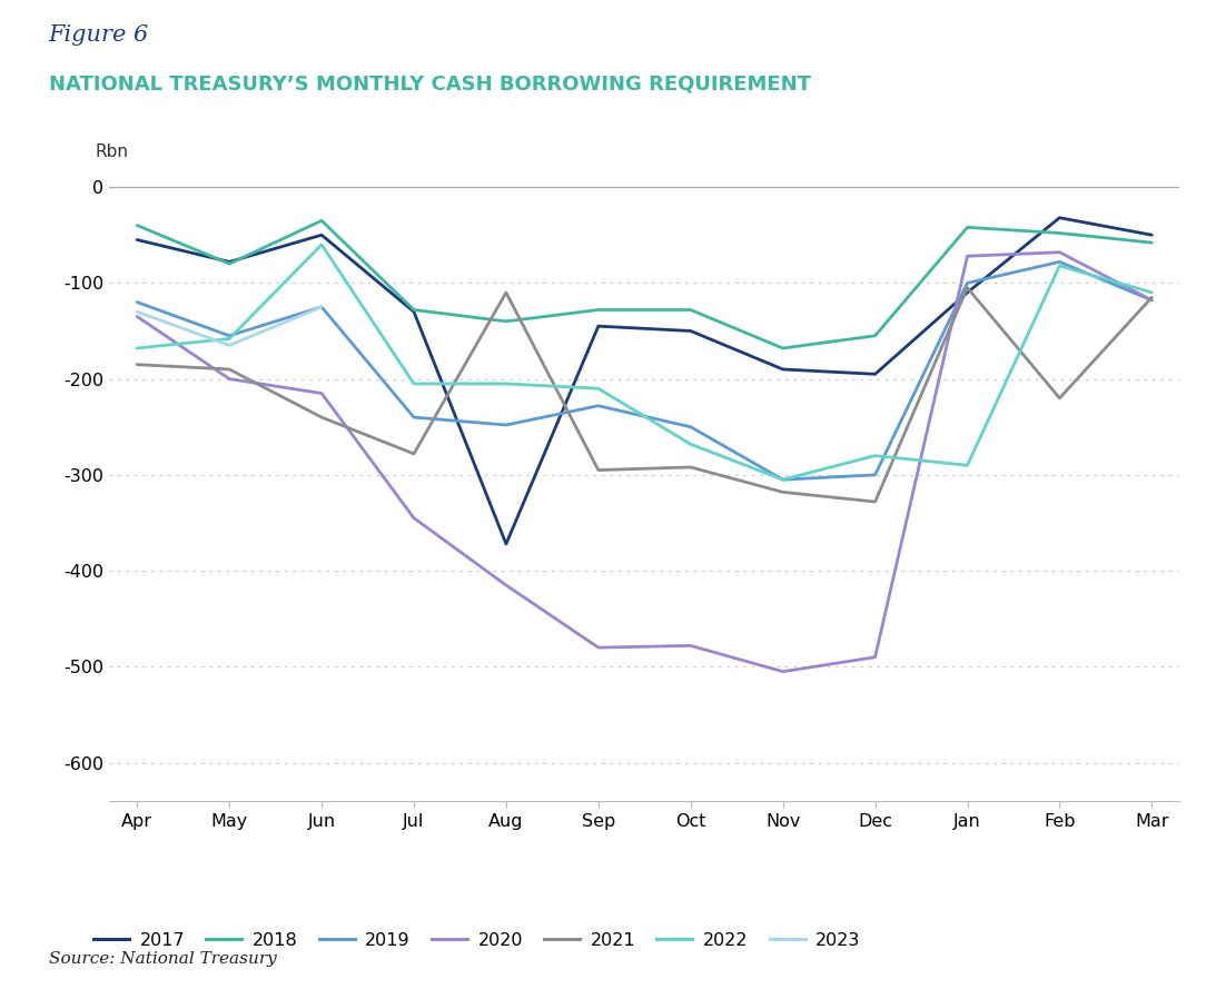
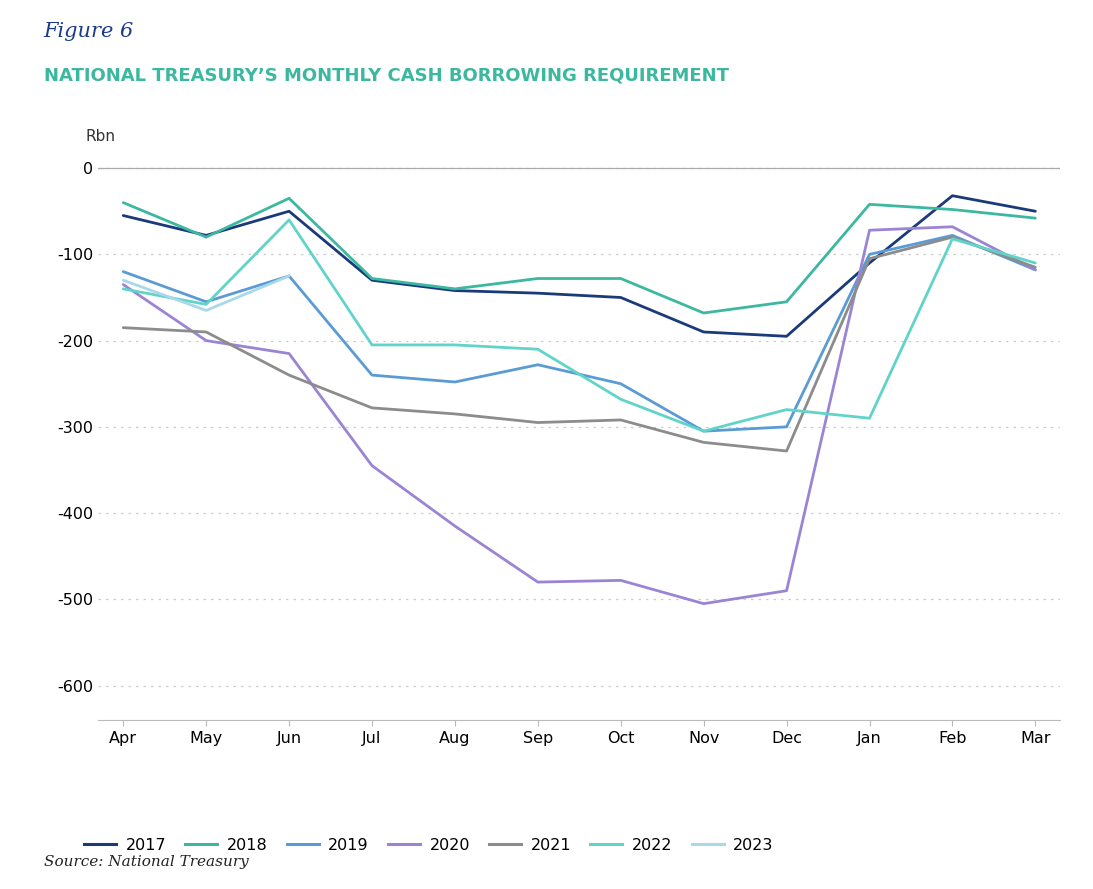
2022/Apr: -168 -> -140
2017/Aug: -372 -> -142
2021/Aug: -110 -> -285
2021/Feb: -220 -> -80
